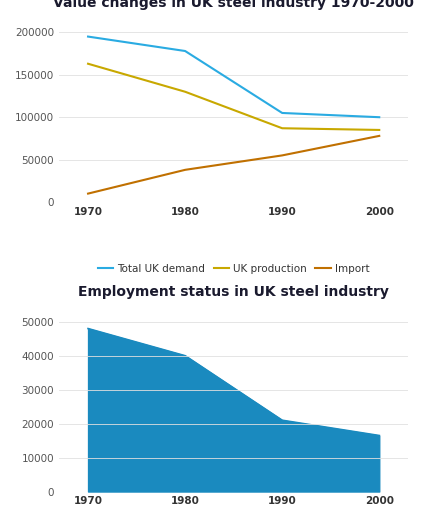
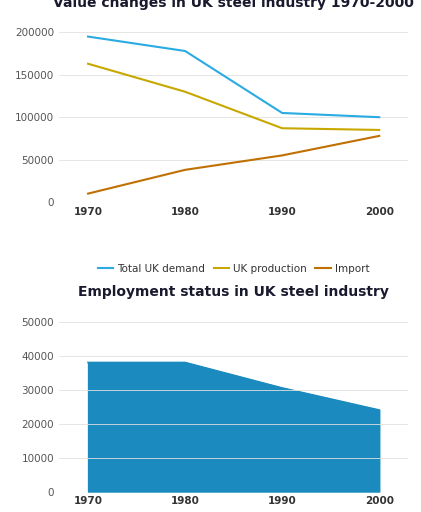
Employment status in UK steel industry/1970: 48000 -> 38000
Employment status in UK steel industry/1980: 40000 -> 38000
Employment status in UK steel industry/1990: 21000 -> 30500
Employment status in UK steel industry/2000: 16500 -> 24000
